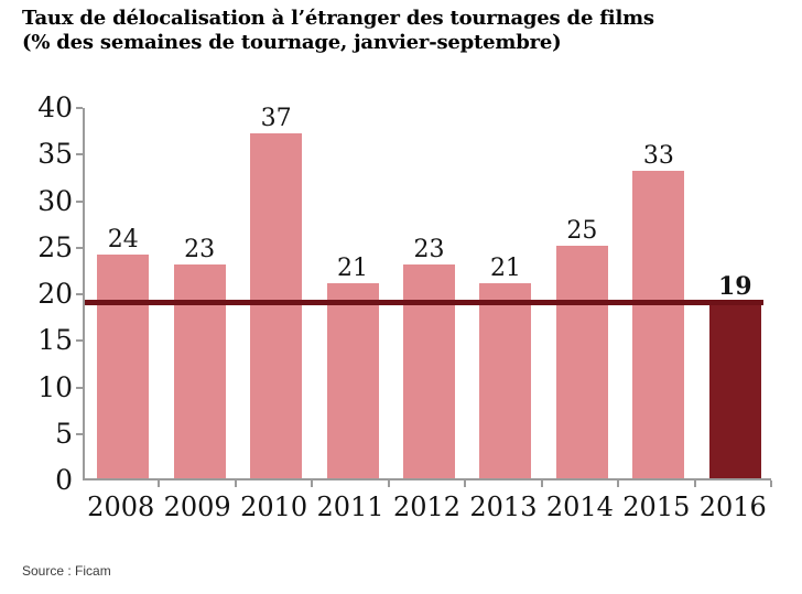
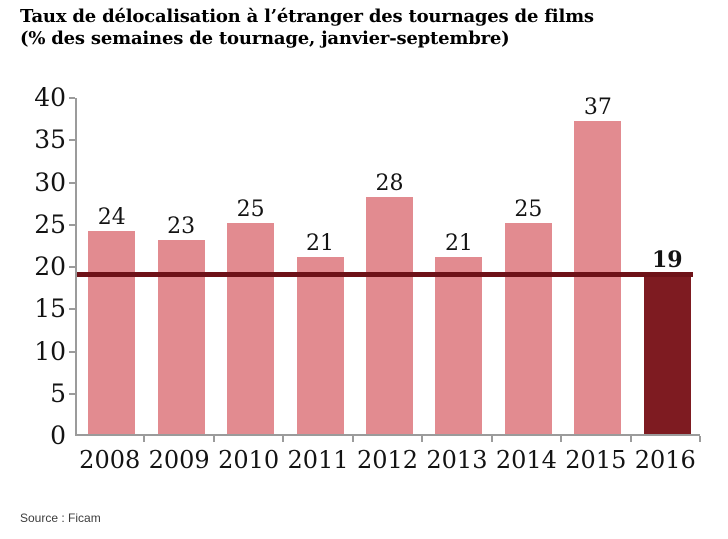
2010: 37 -> 25
2012: 23 -> 28
2015: 33 -> 37
